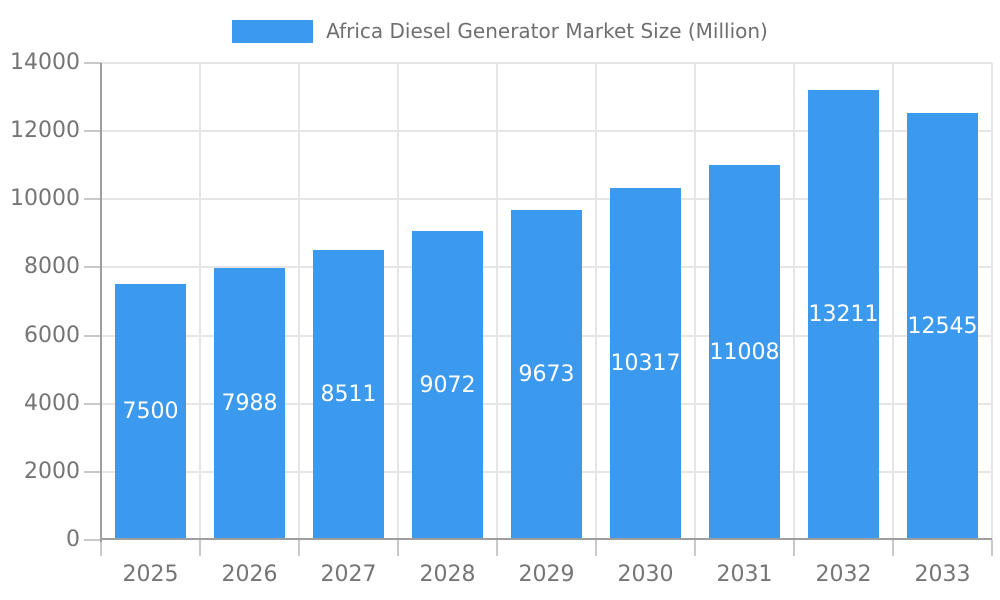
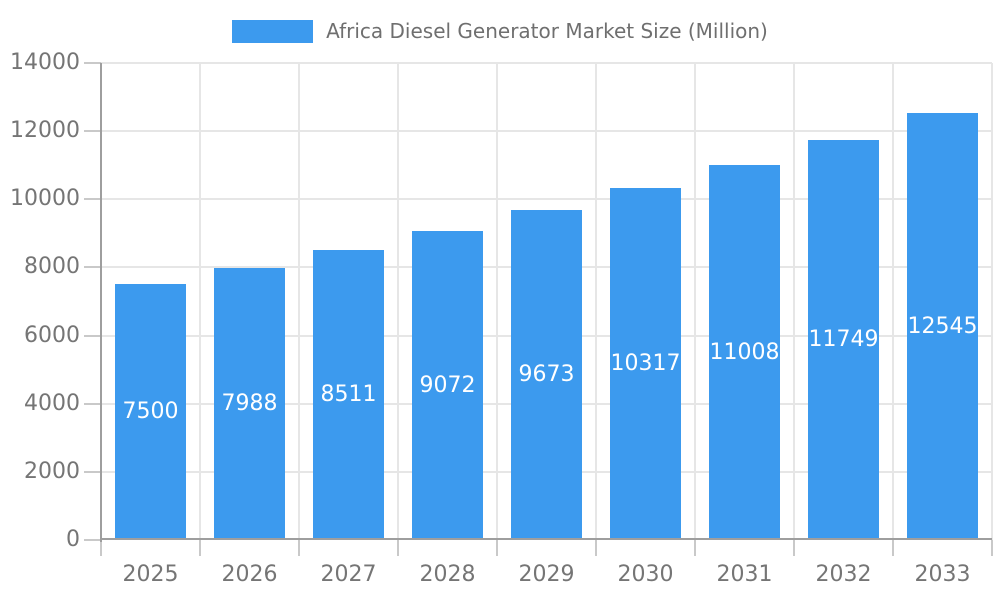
2032: 13211 -> 11749
